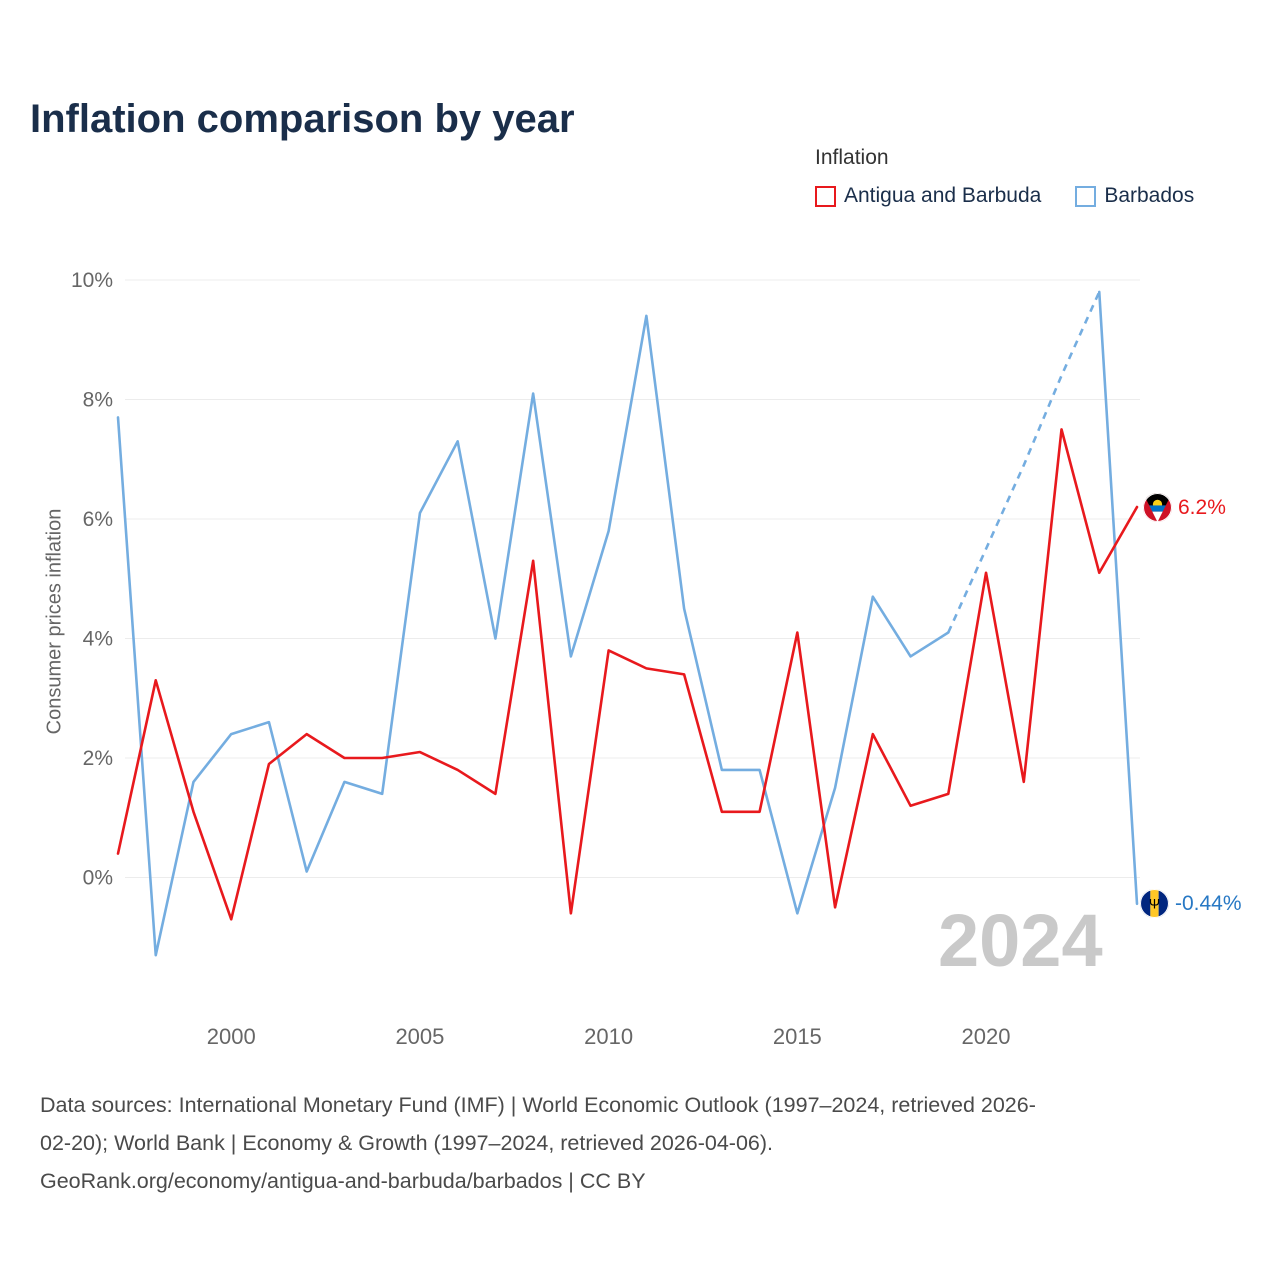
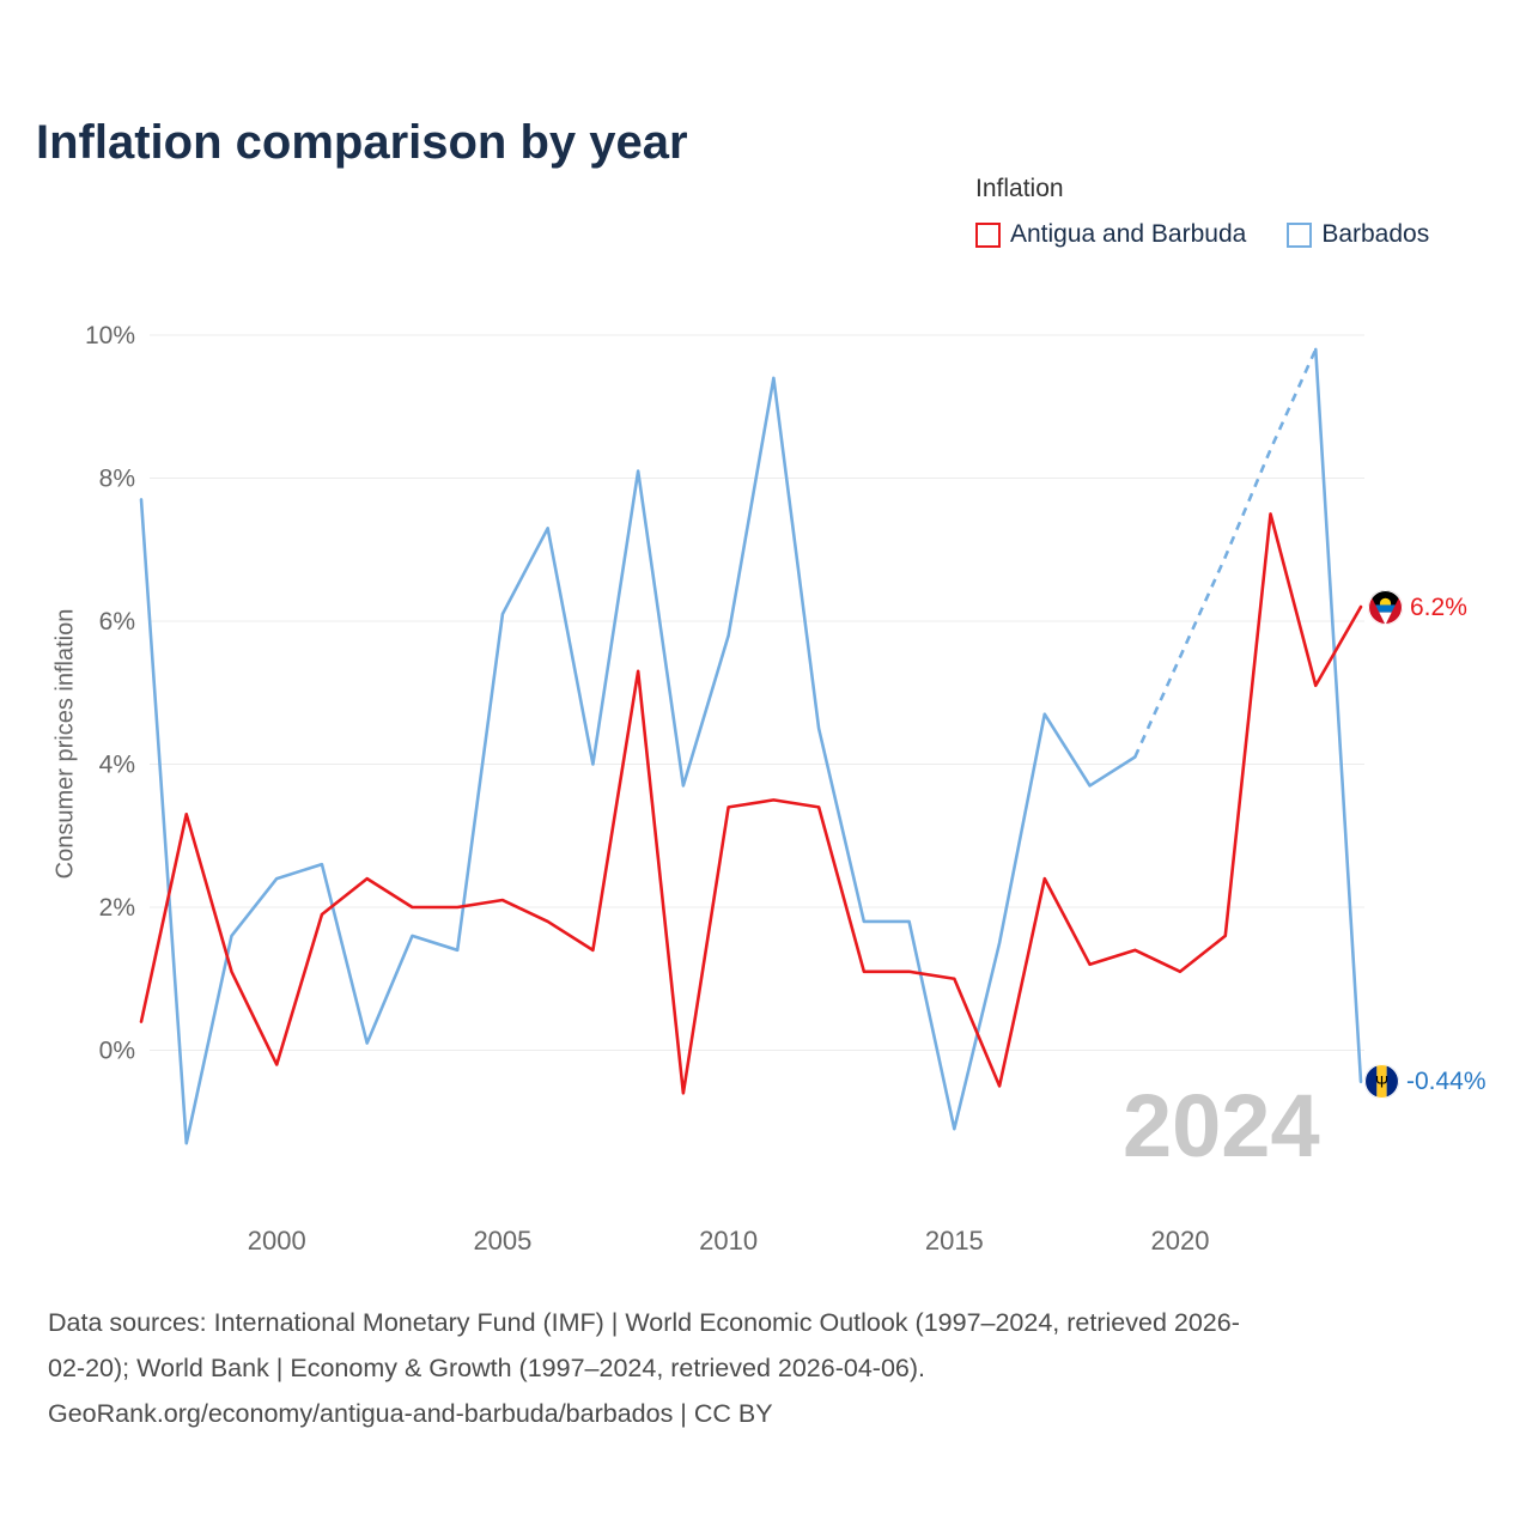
Antigua and Barbuda/2000: -0.7% -> -0.2%
Antigua and Barbuda/2010: 3.8% -> 3.4%
Antigua and Barbuda/2015: 4.1% -> 1.0%
Barbados/2015: -0.6% -> -1.1%
Antigua and Barbuda/2020: 5.1% -> 1.1%
